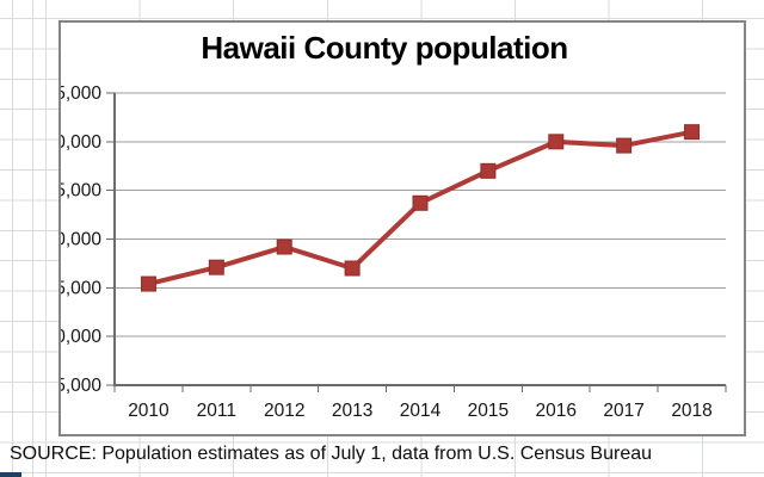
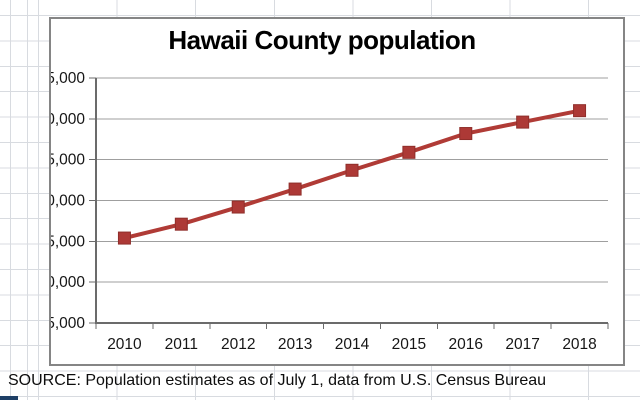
2013: 187000 -> 191000
2015: 197000 -> 196000
2016: 200000 -> 198000
